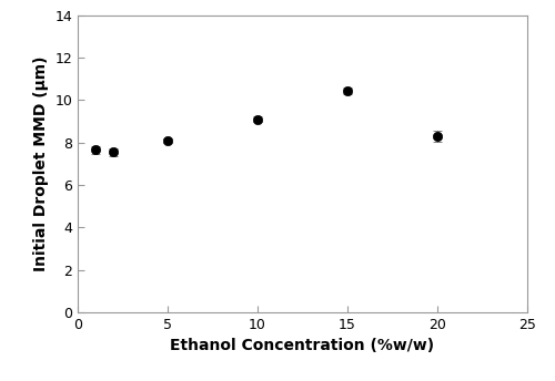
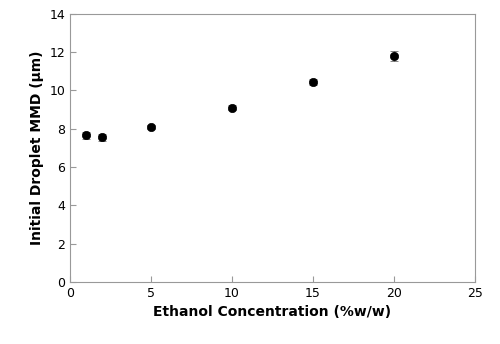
20: 8.3 -> 11.8
